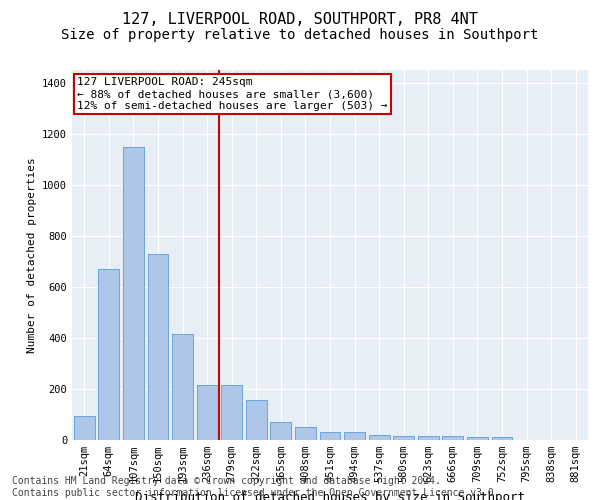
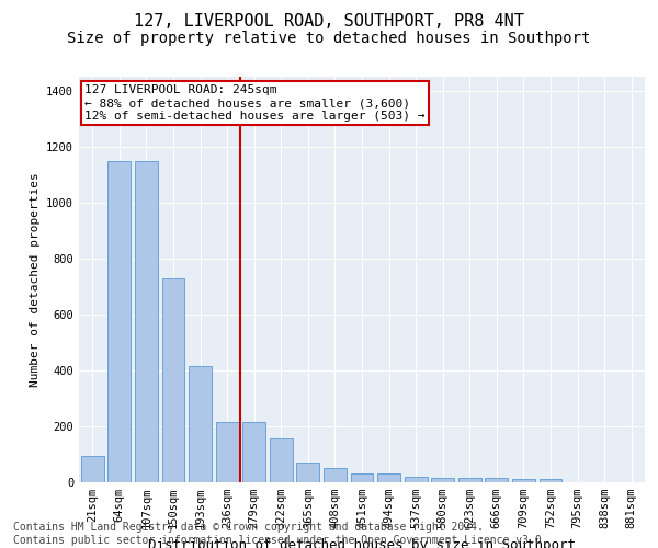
64sqm: 670 -> 1150
